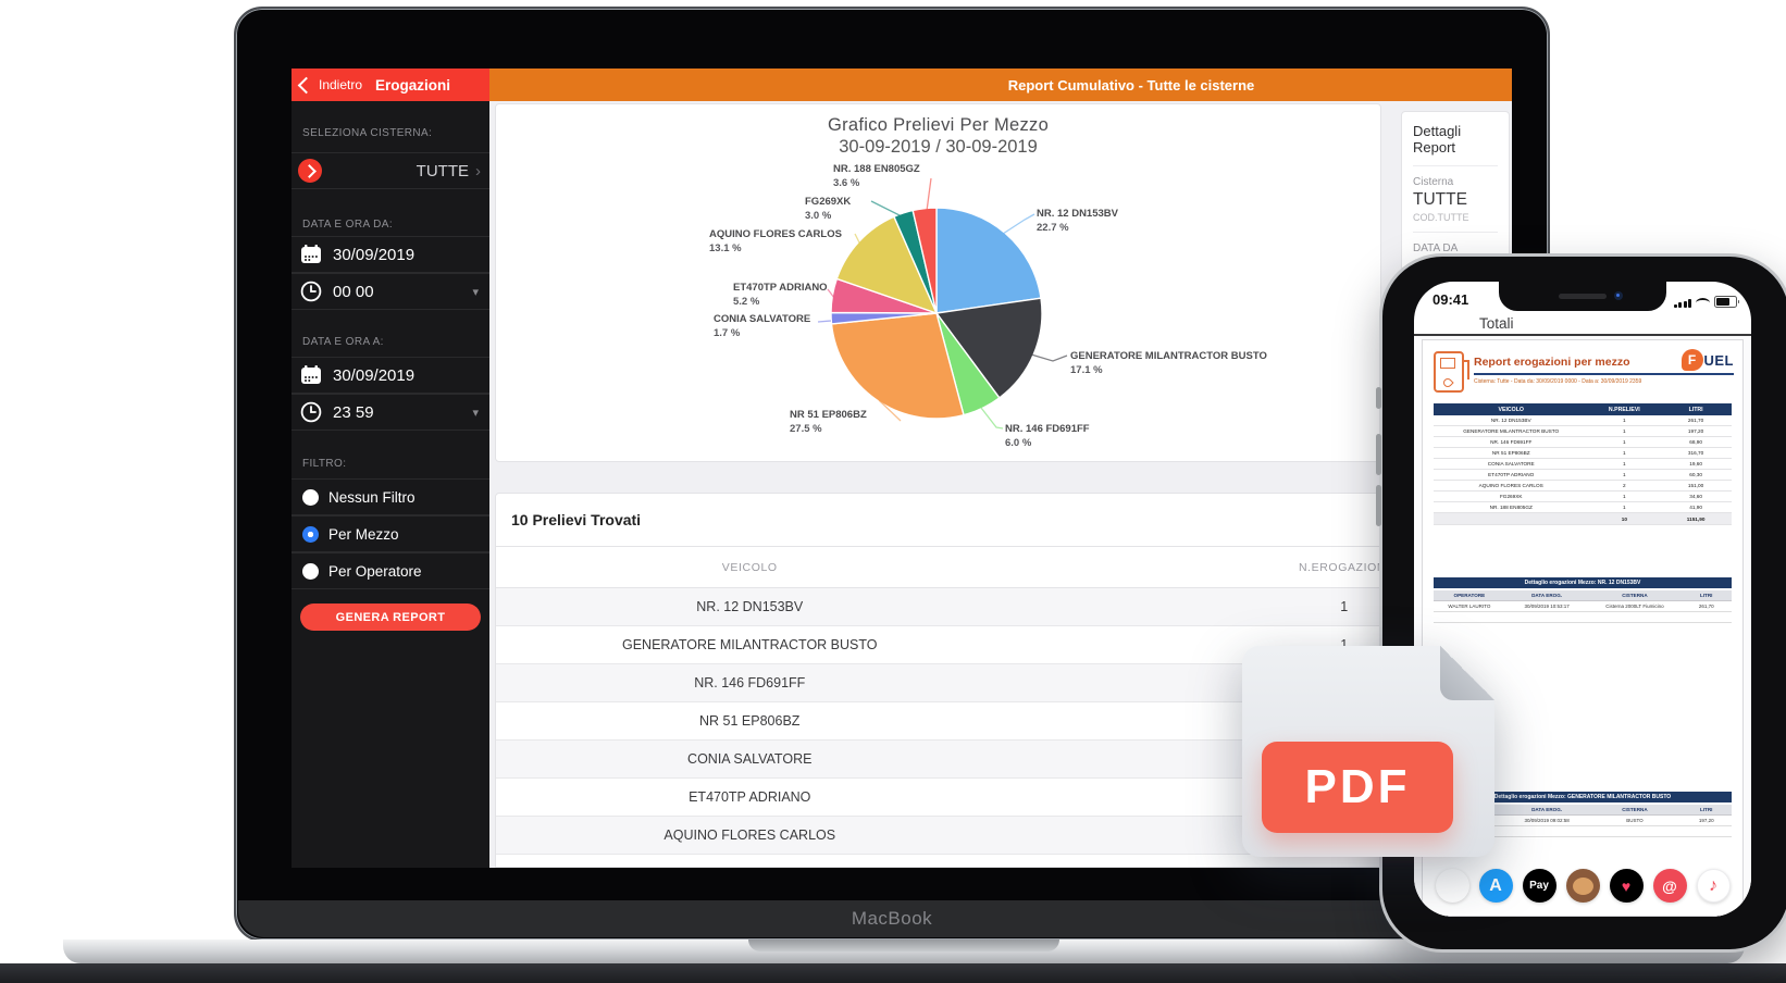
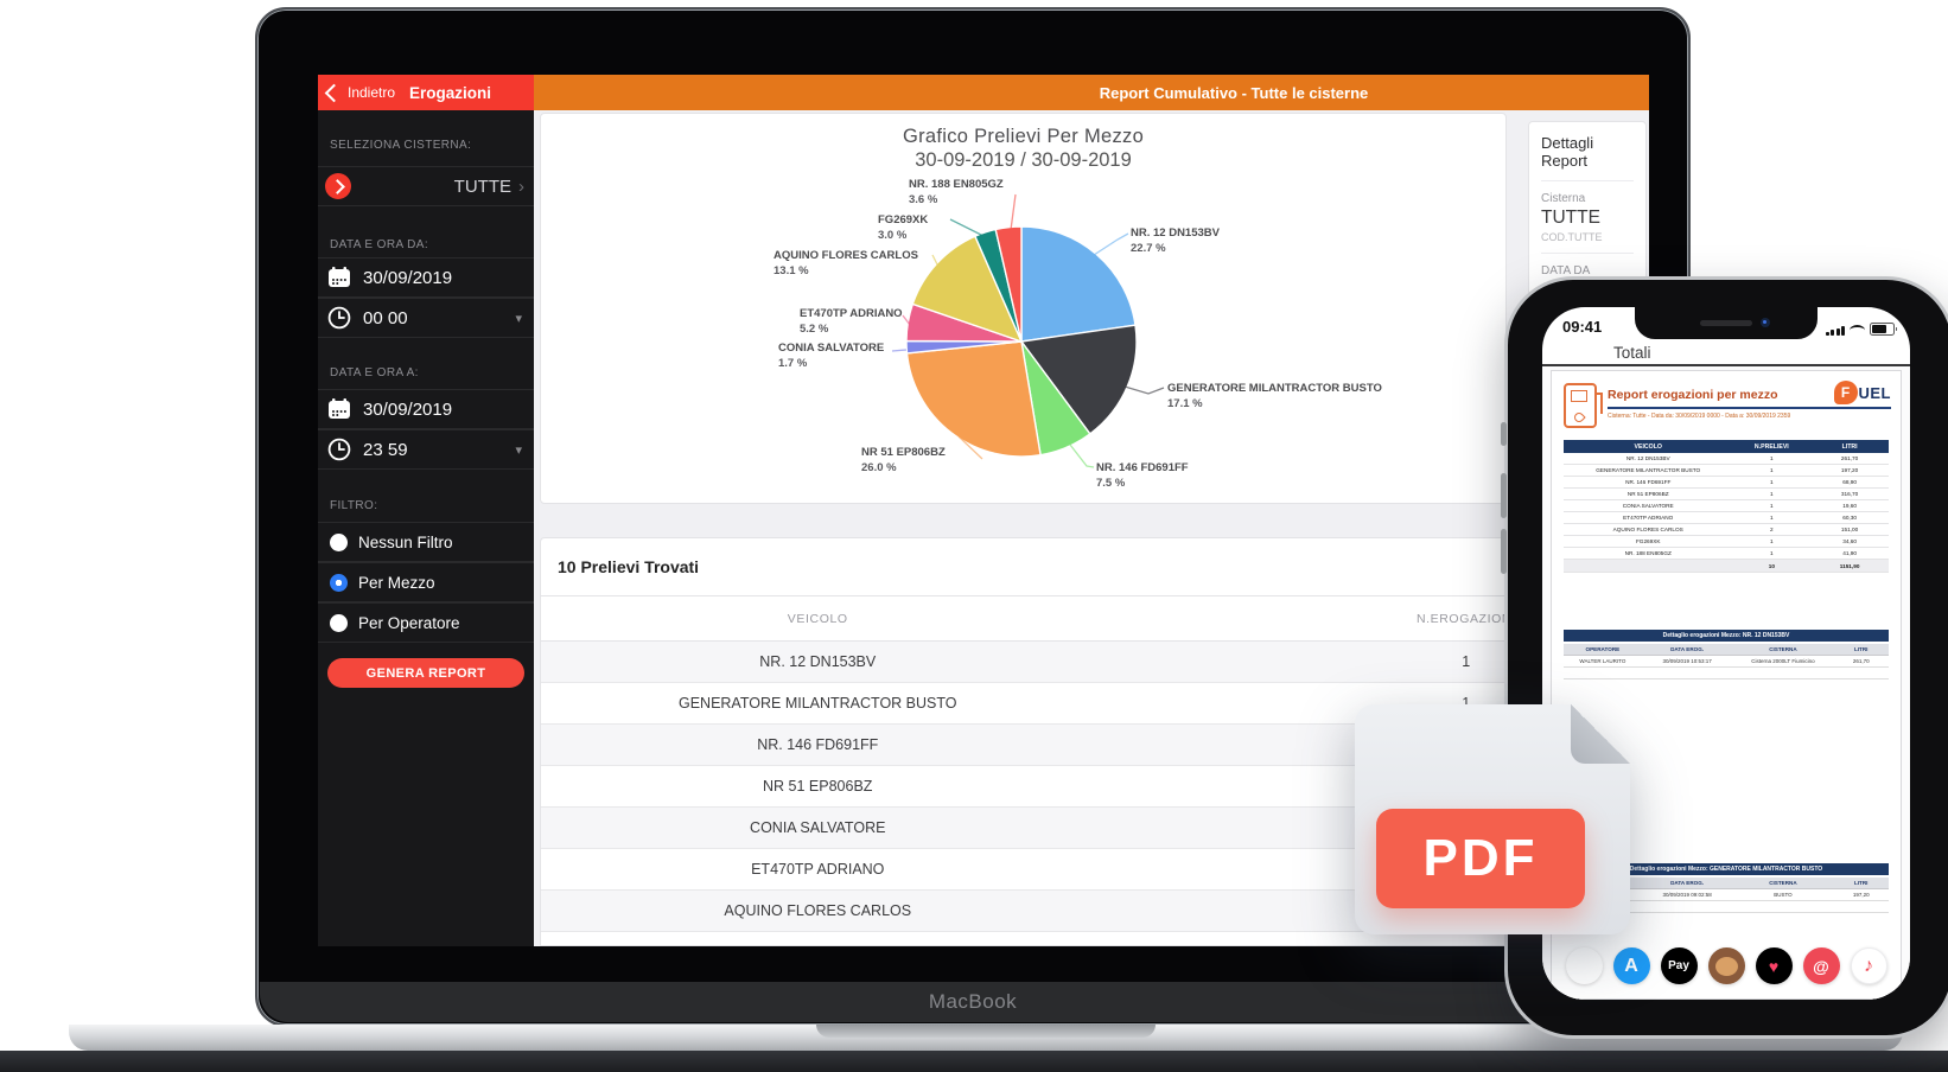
NR. 146 FD691FF: 6.0 -> 7.5
NR 51 EP806BZ: 27.5 -> 26.0
